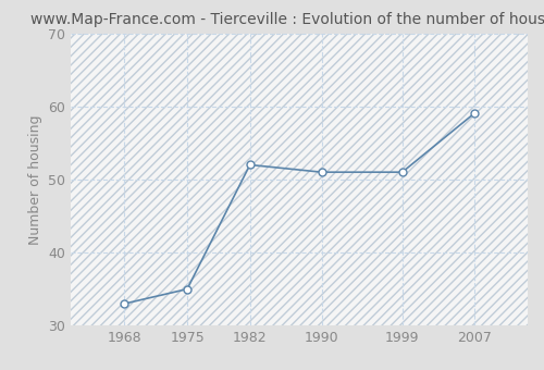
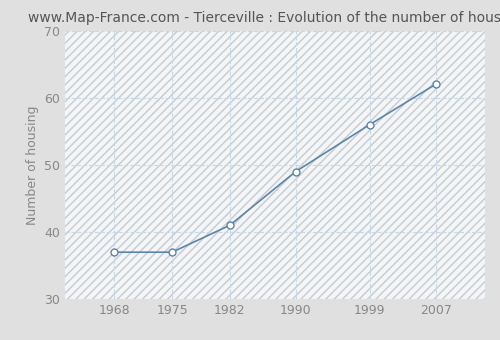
1968: 33 -> 37
1975: 35 -> 37
1982: 52 -> 41
1990: 51 -> 49
1999: 51 -> 56
2007: 59 -> 62
